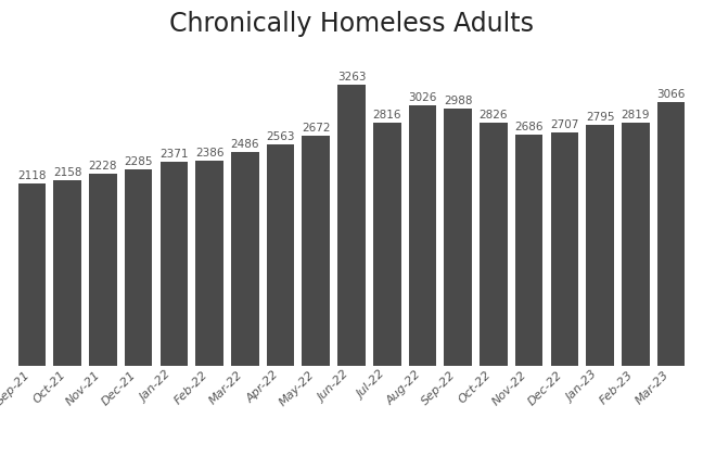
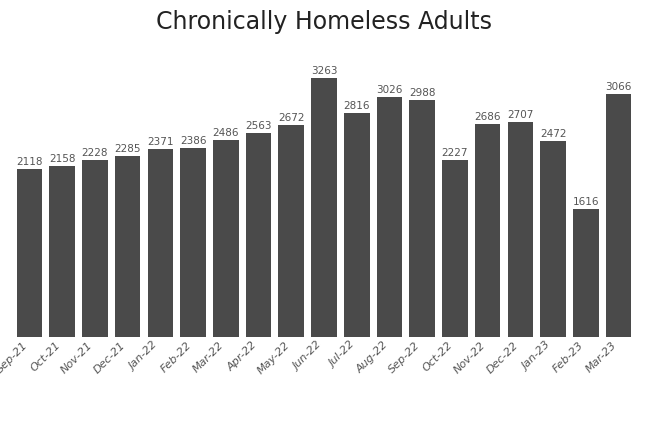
Oct-22: 2826 -> 2227
Jan-23: 2795 -> 2472
Feb-23: 2819 -> 1616
